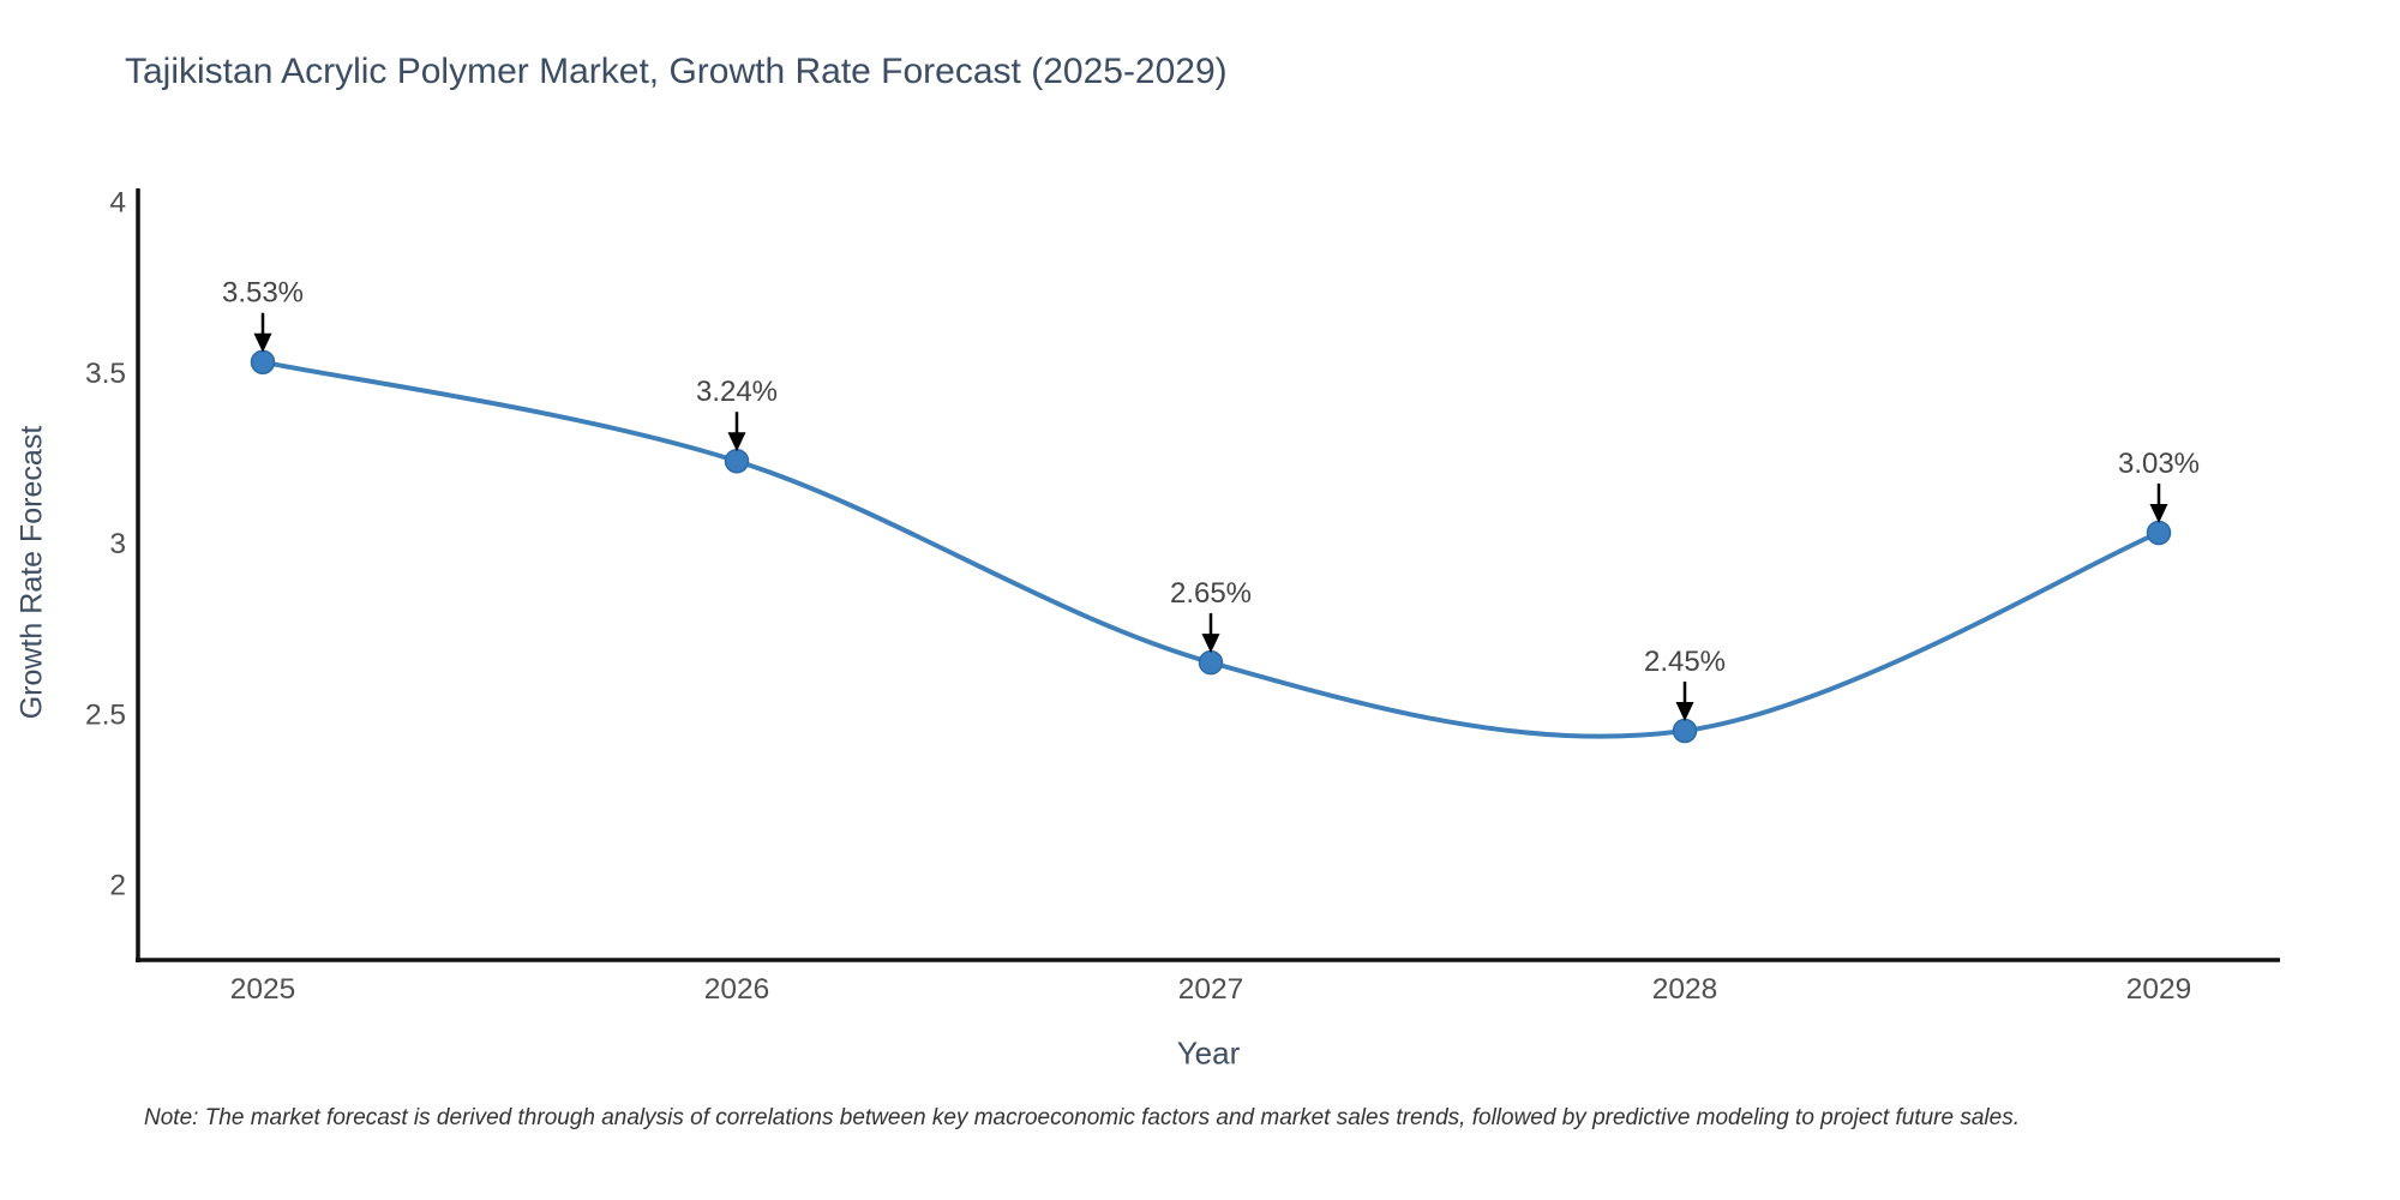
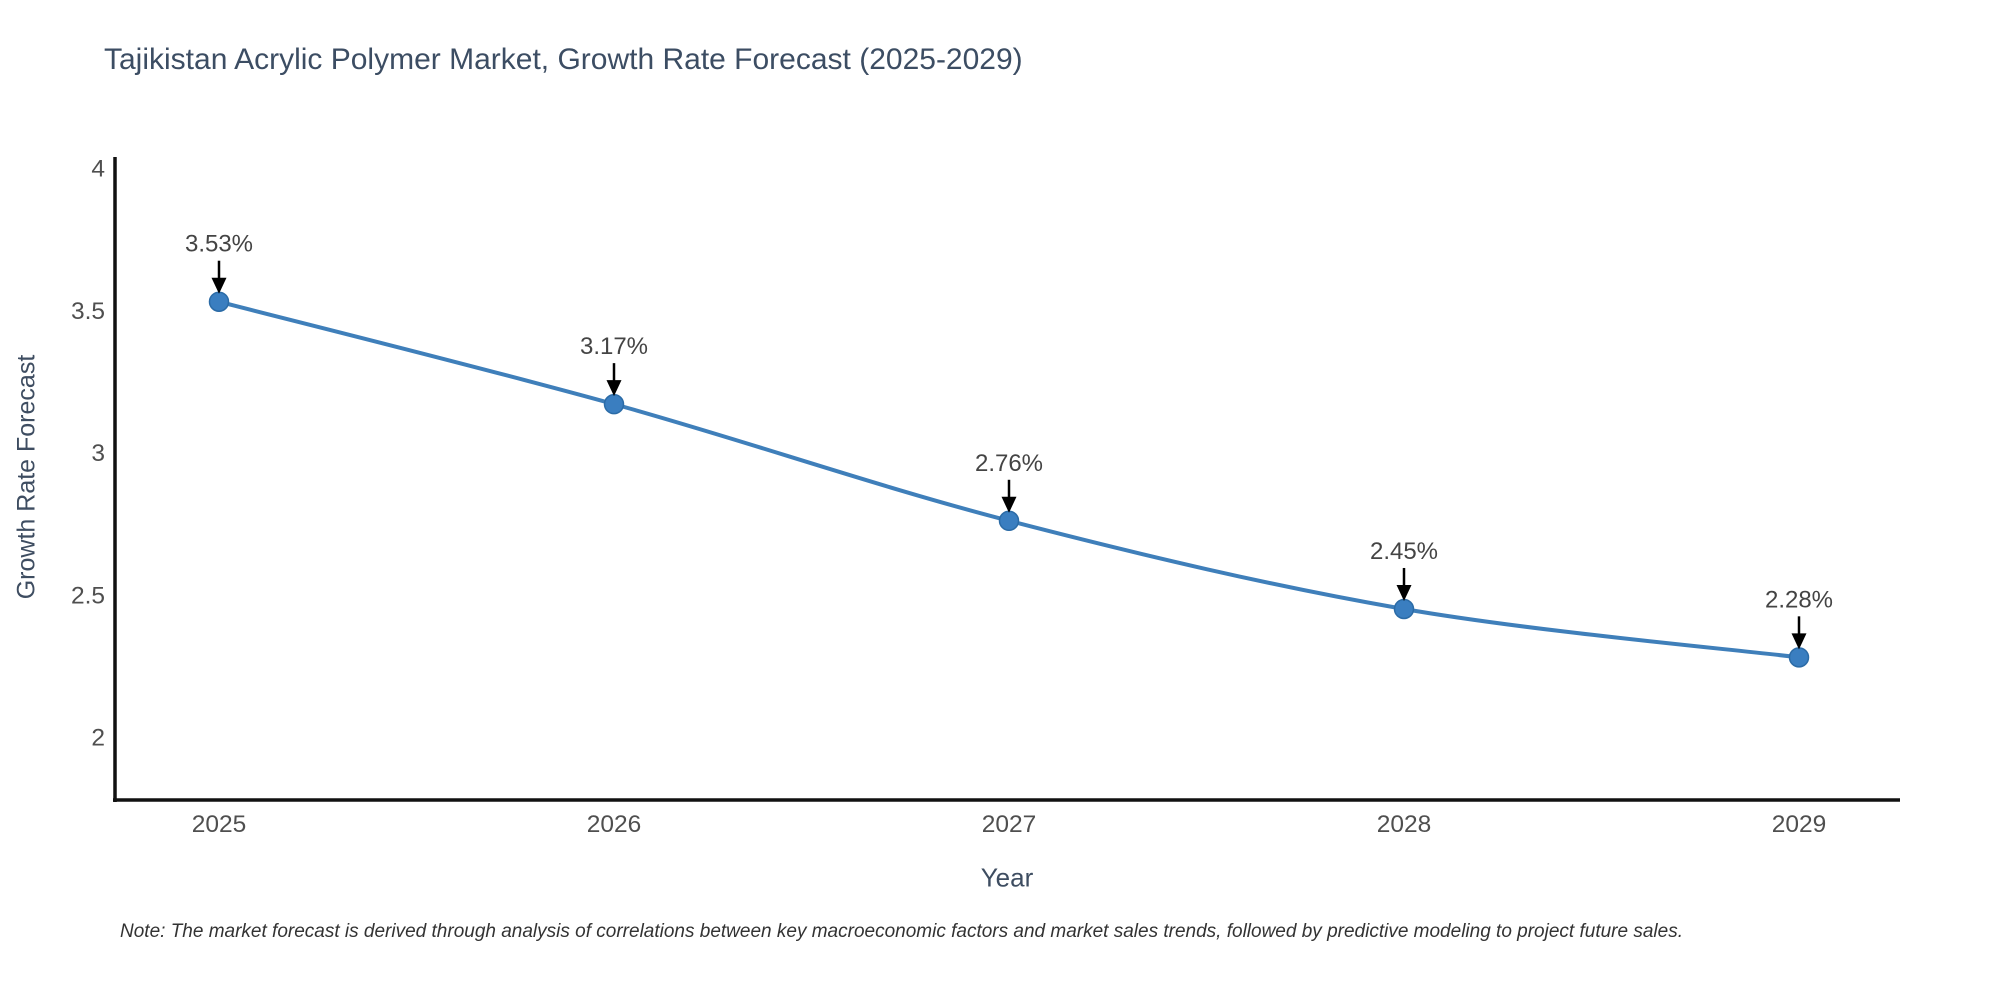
2026: 3.24% -> 3.17%
2027: 2.65% -> 2.76%
2029: 3.03% -> 2.28%
